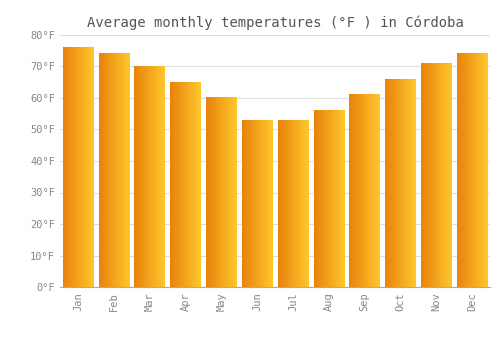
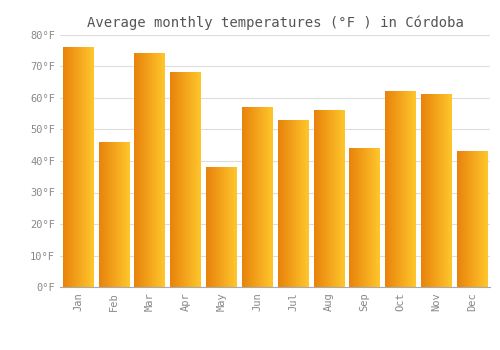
Feb: 74°F -> 46°F
Mar: 70°F -> 74°F
Apr: 65°F -> 68°F
May: 60°F -> 38°F
Jun: 53°F -> 57°F
Sep: 61°F -> 44°F
Oct: 66°F -> 62°F
Nov: 71°F -> 61°F
Dec: 74°F -> 43°F
